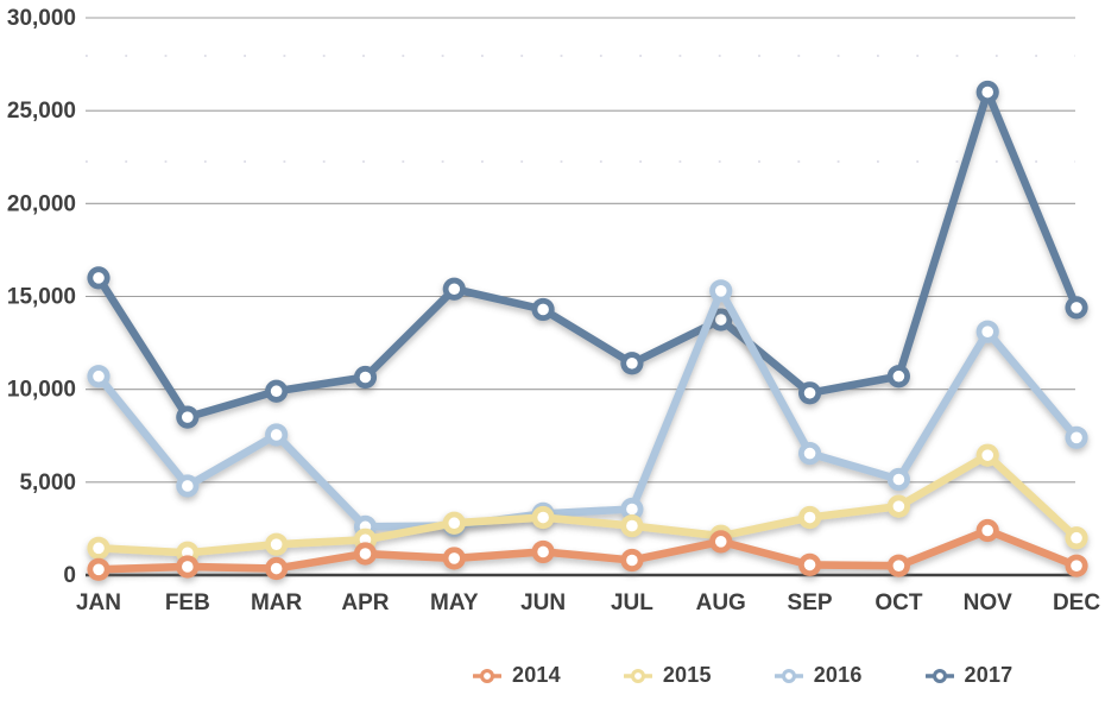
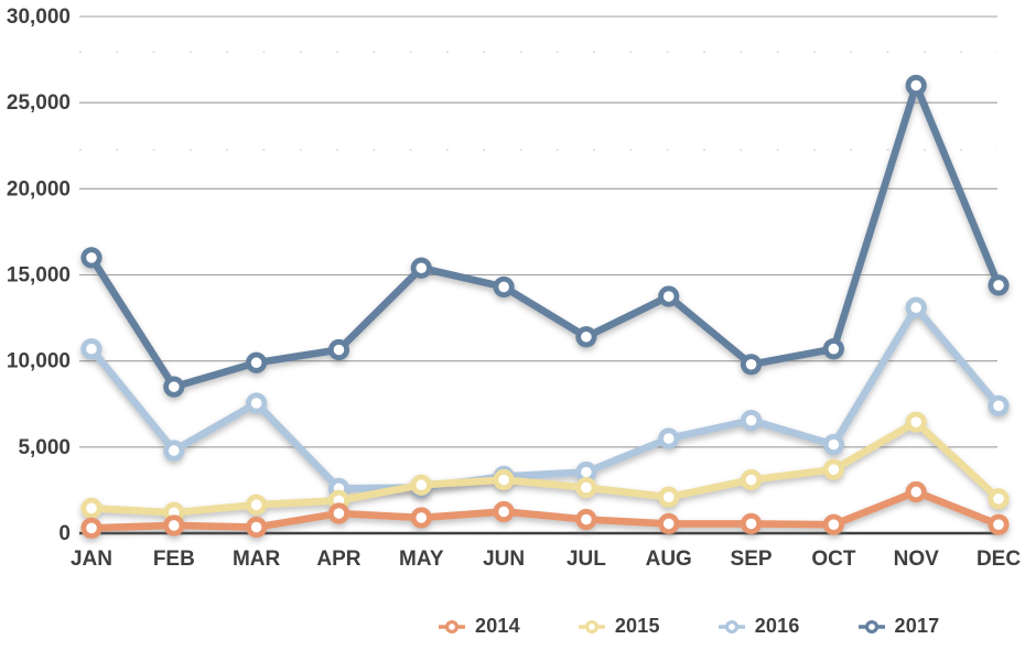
2014/AUG: 1800 -> 600
2016/AUG: 15300 -> 5500
